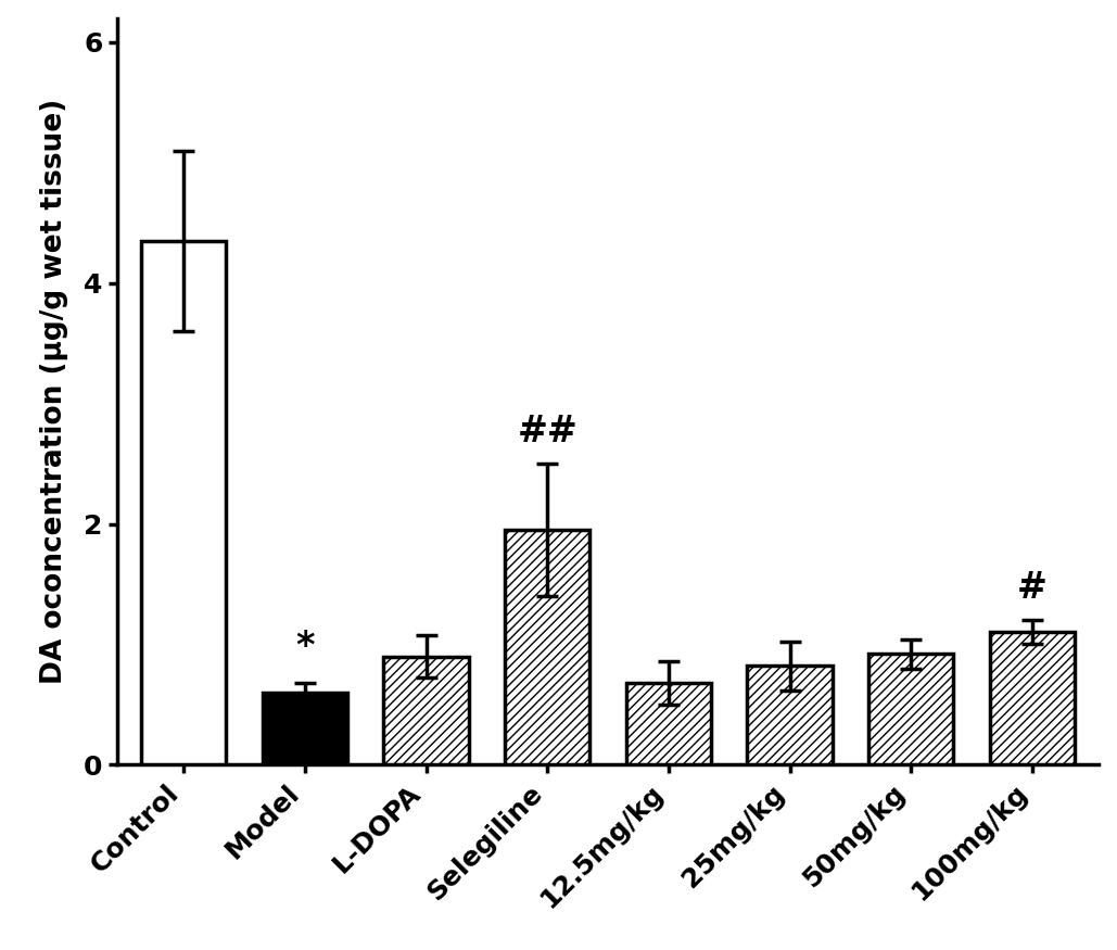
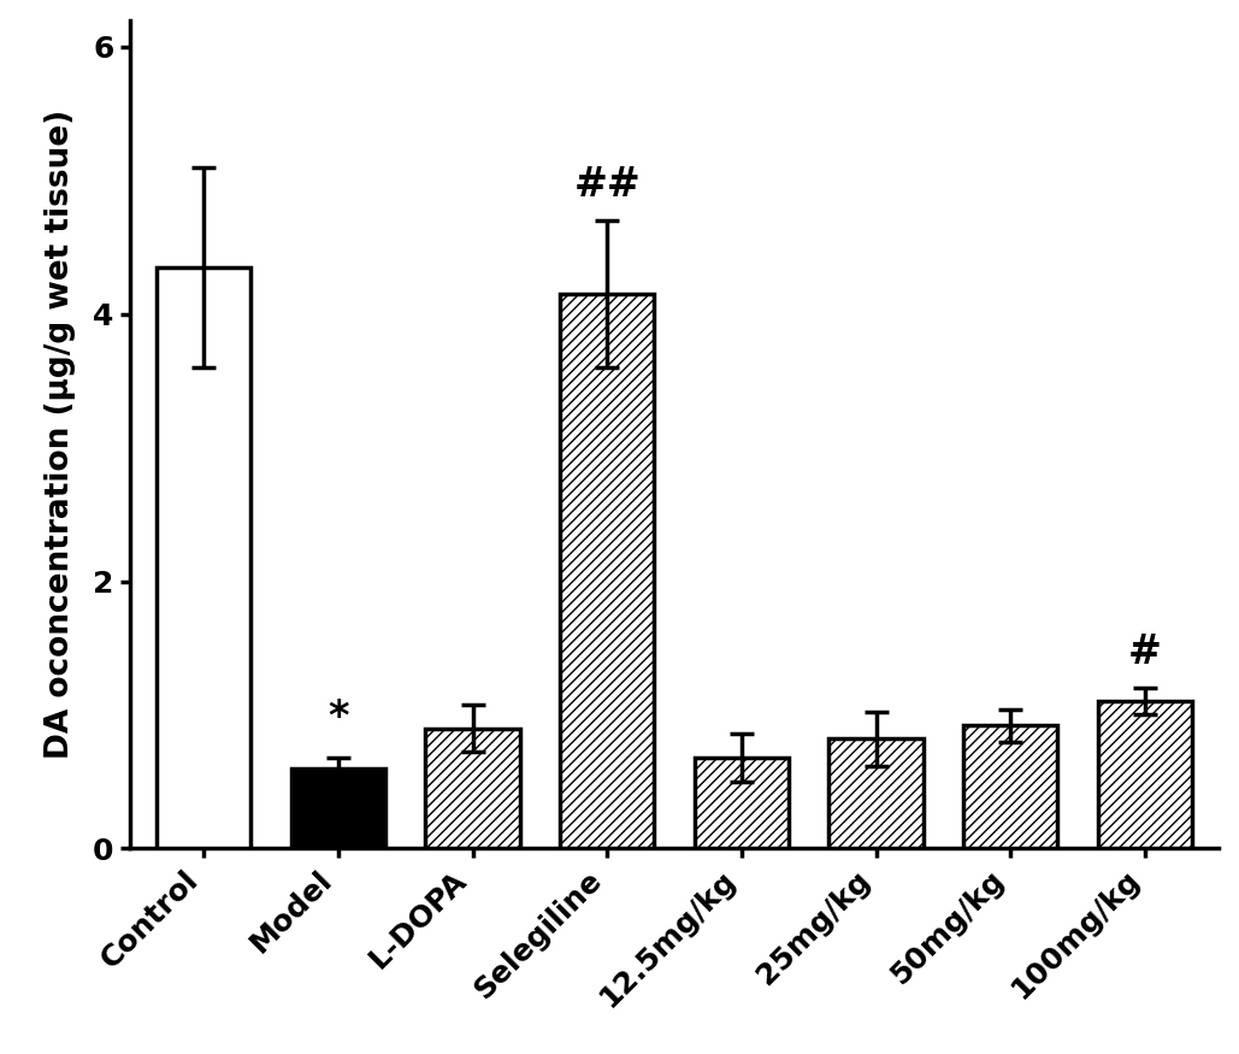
Selegiline: 1.95 -> 4.15
